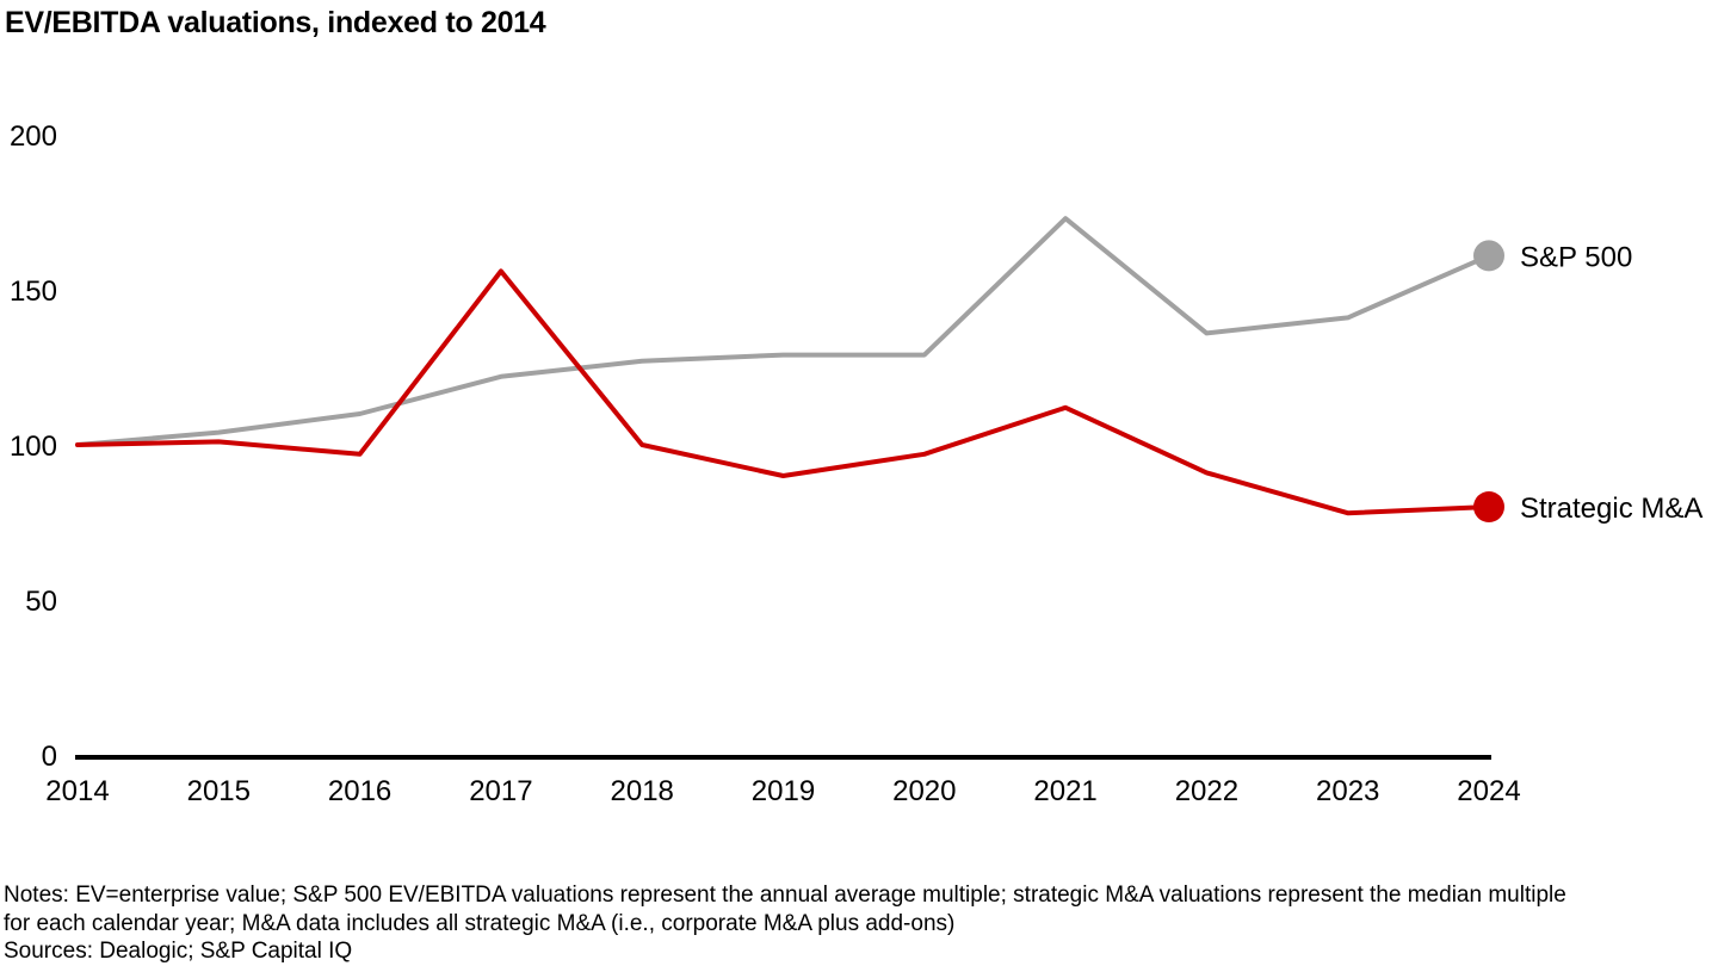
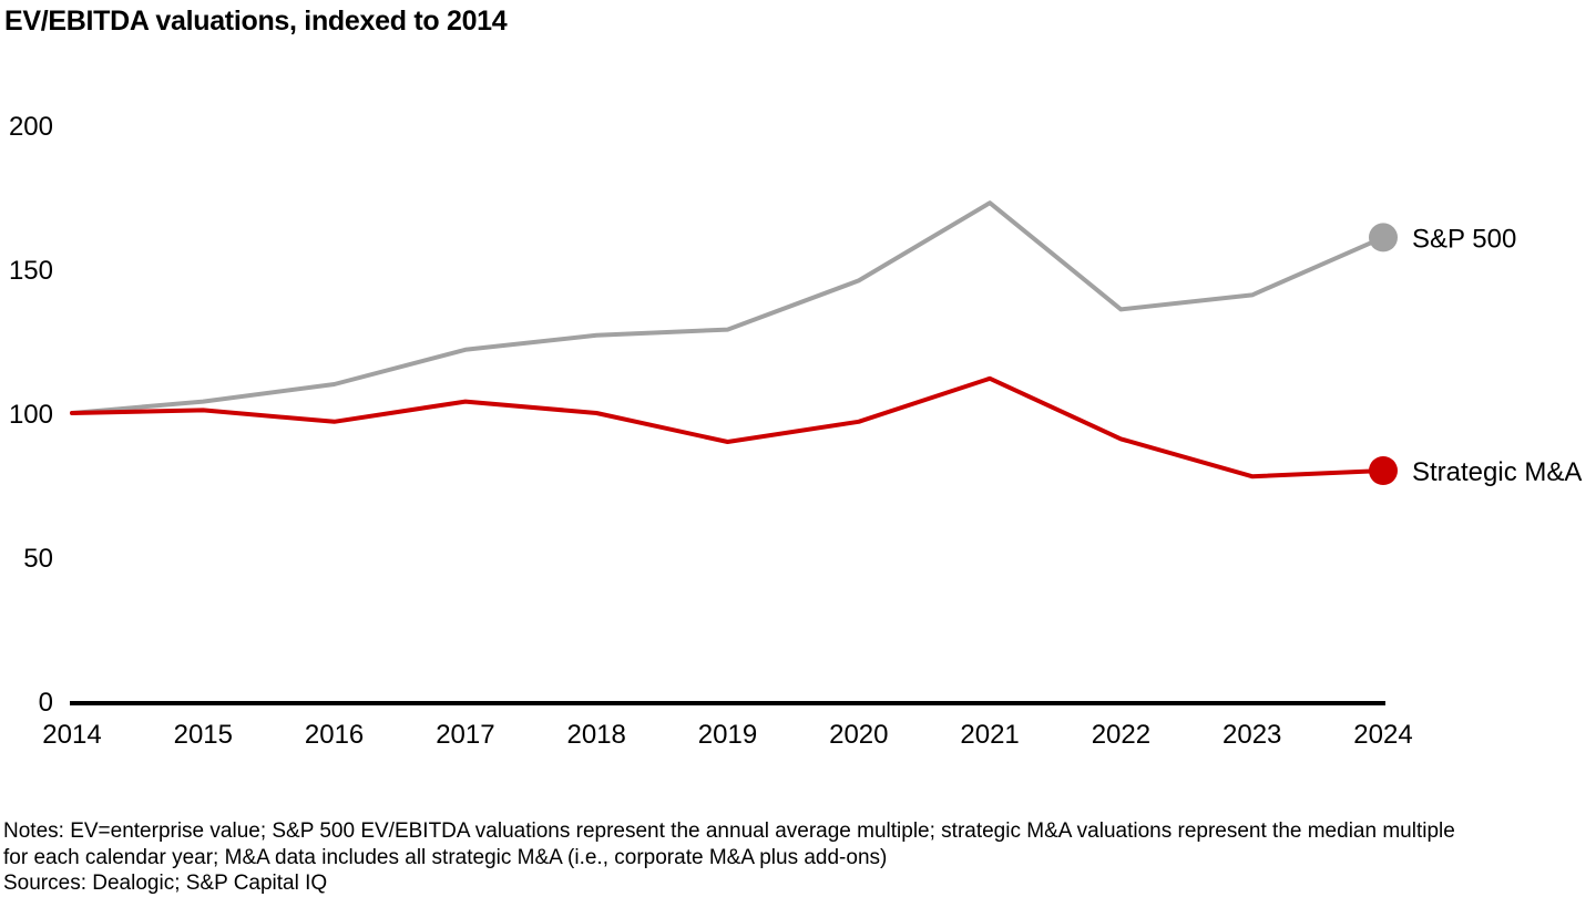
Strategic M&A/2017: 156 -> 104
S&P 500/2020: 129 -> 146
